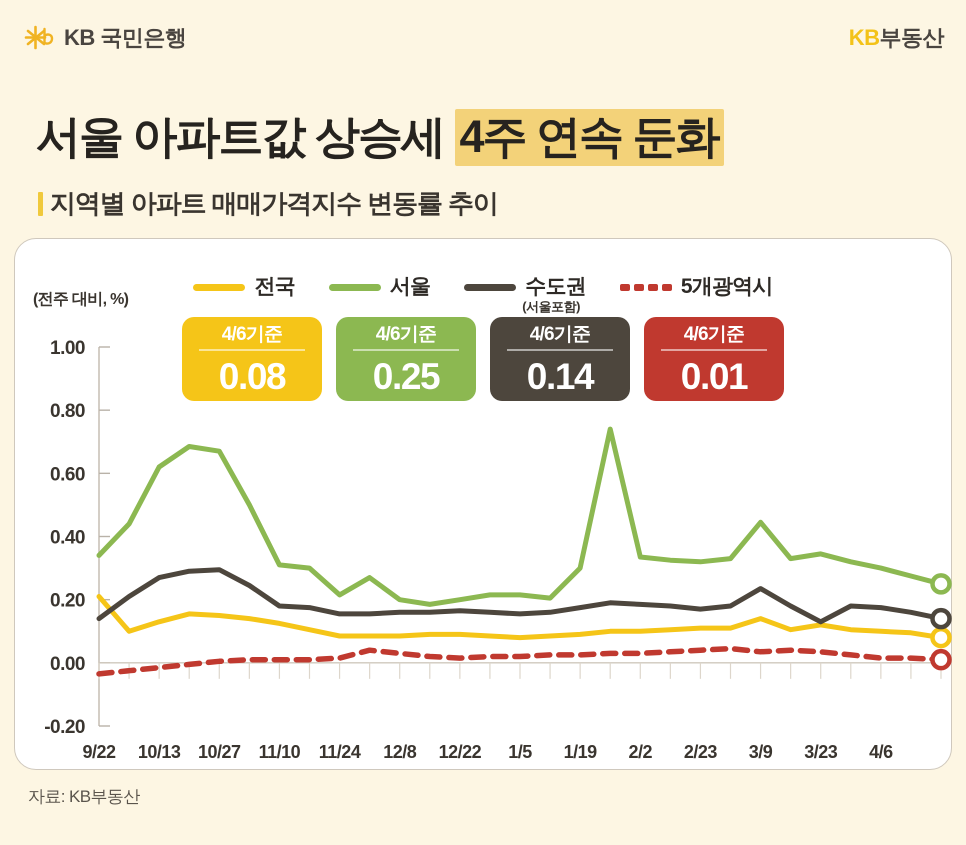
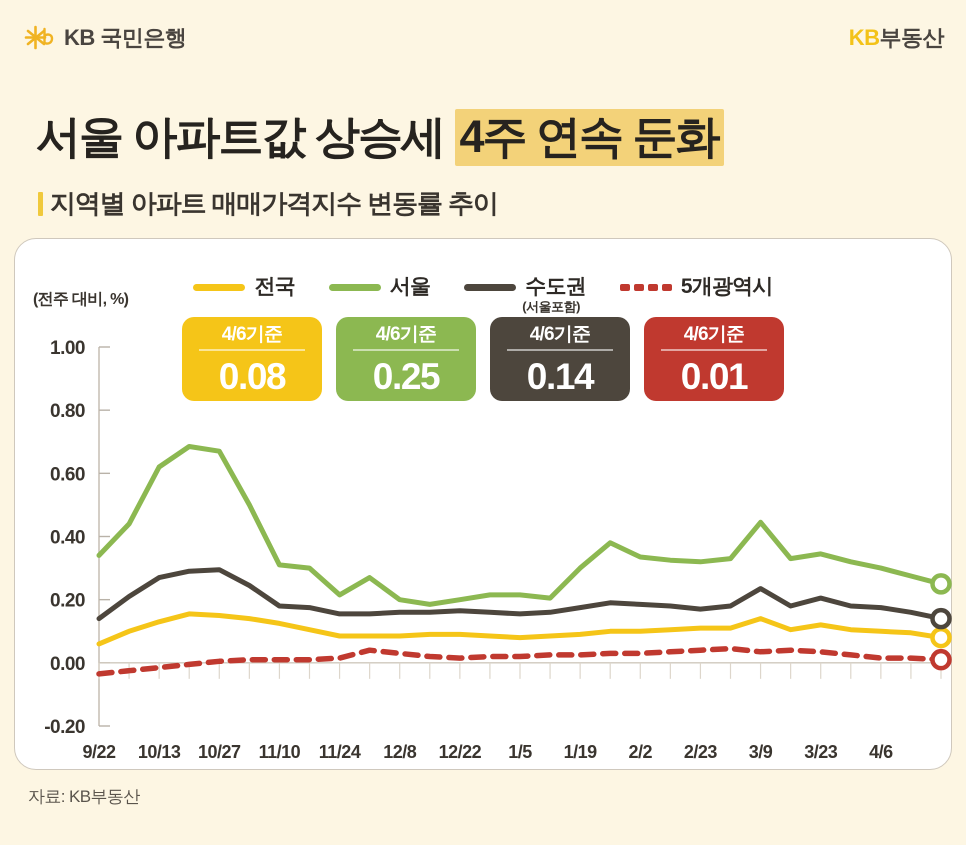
전국/9/22: 0.21 -> 0.06
서울/1/19: 0.74 -> 0.38
수도권/3/9: 0.13 -> 0.20
